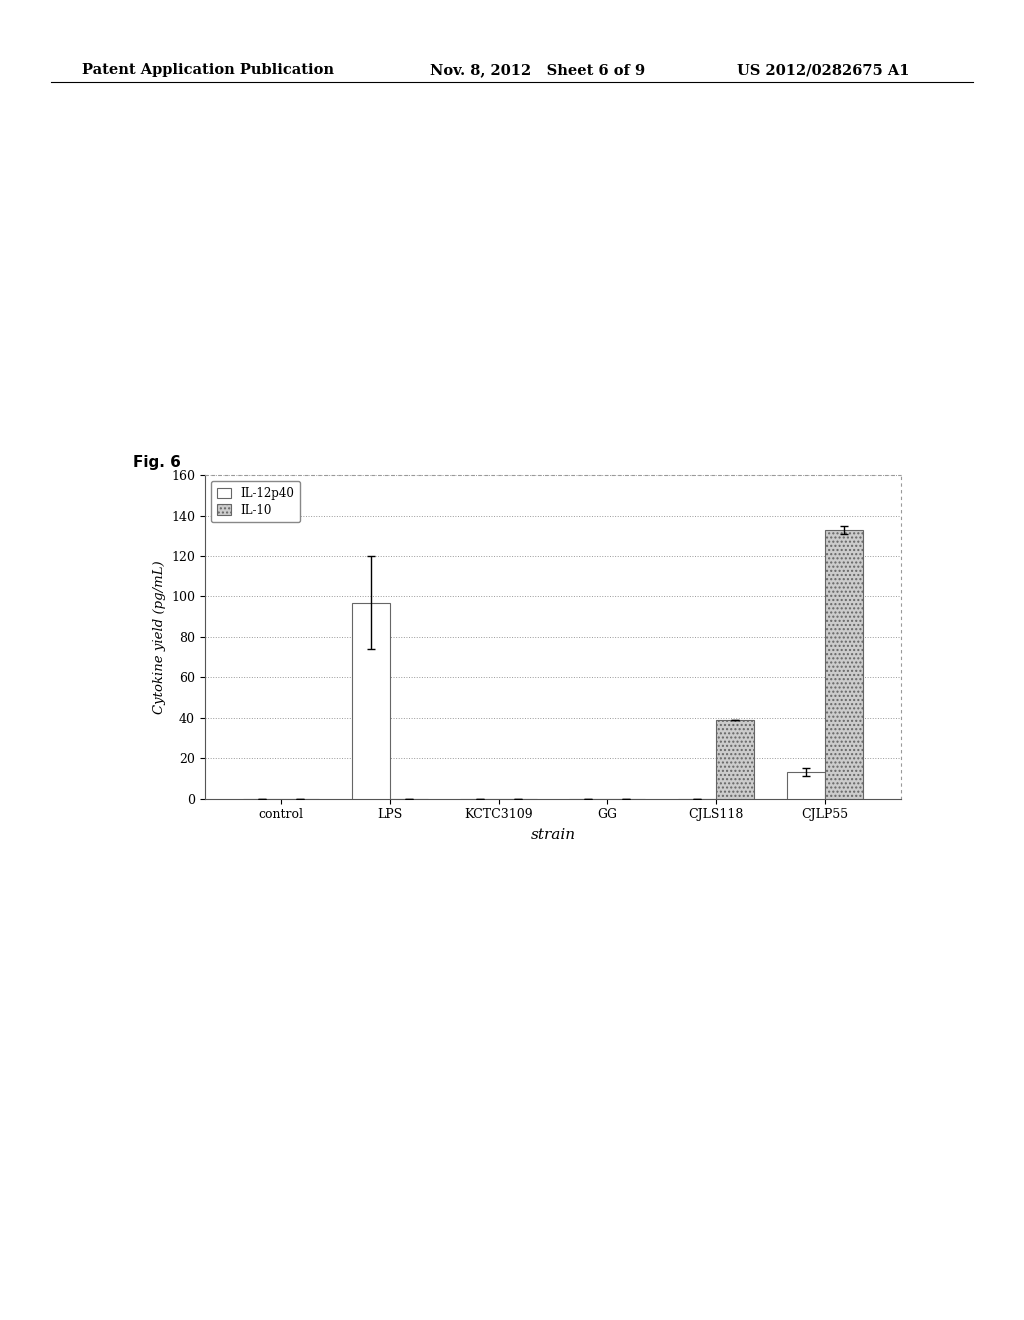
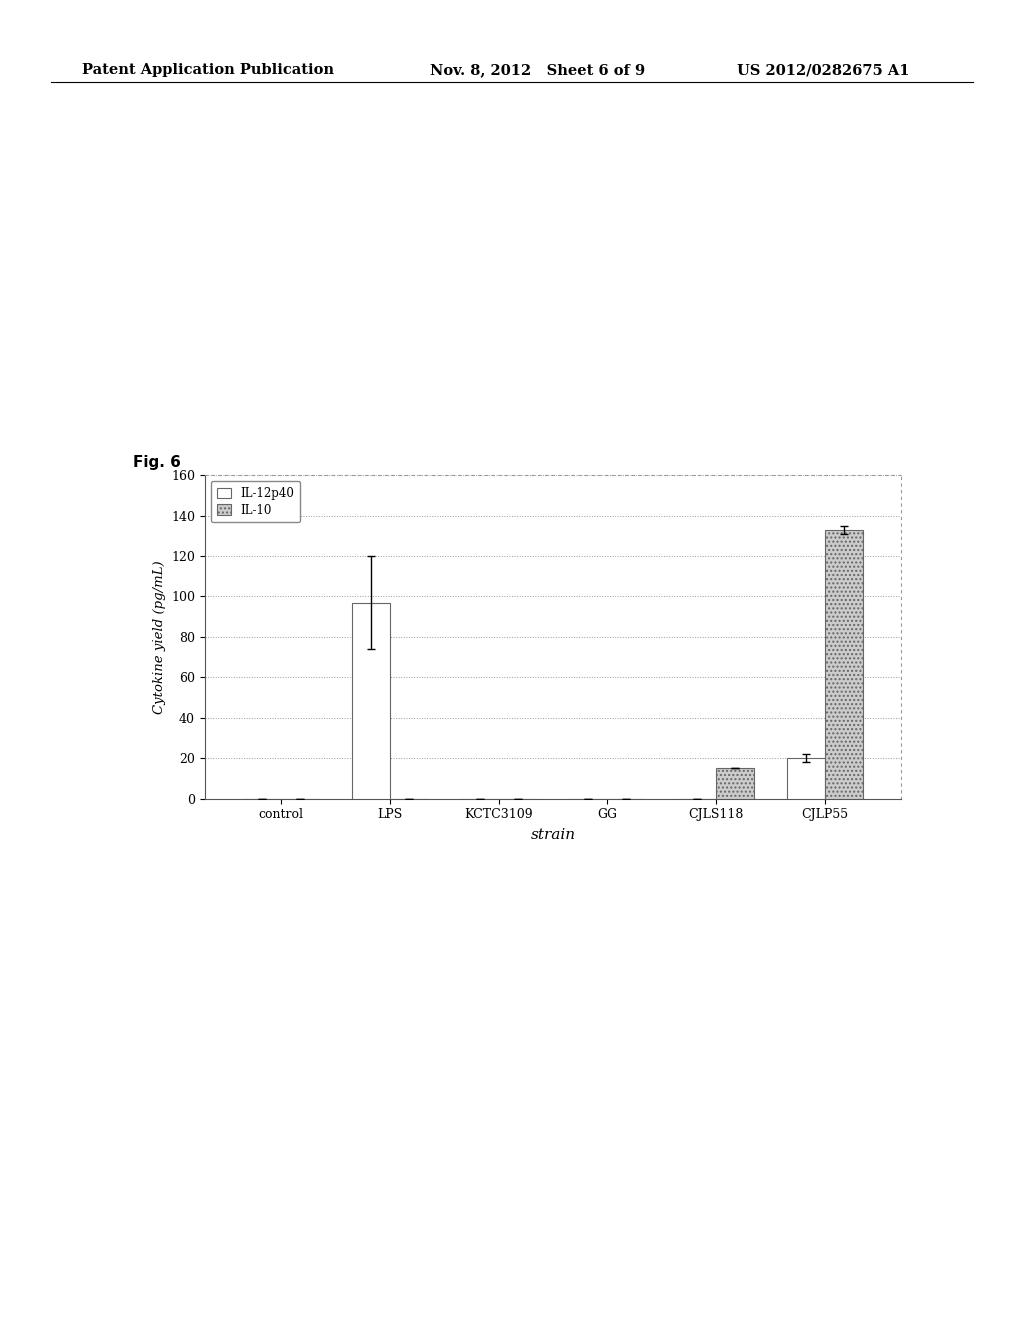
IL-10/CJLS118: 39 -> 15
IL-12p40/CJLP55: 13 -> 20
